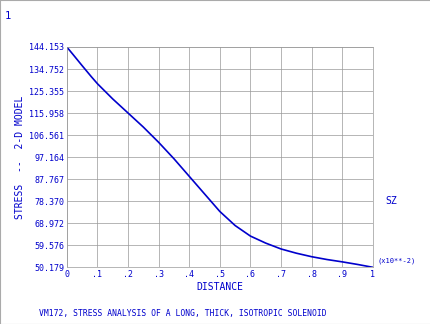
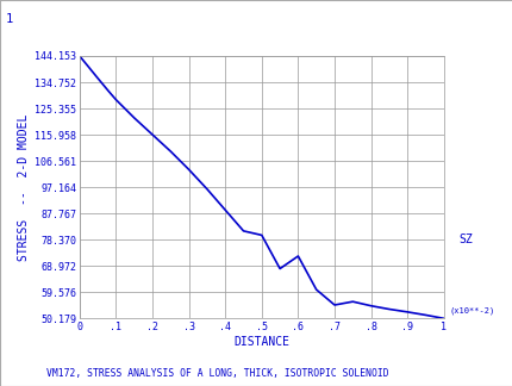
.5: 74.0 -> 80.0
.6: 63.5 -> 72.5
.7: 58.0 -> 55.0
